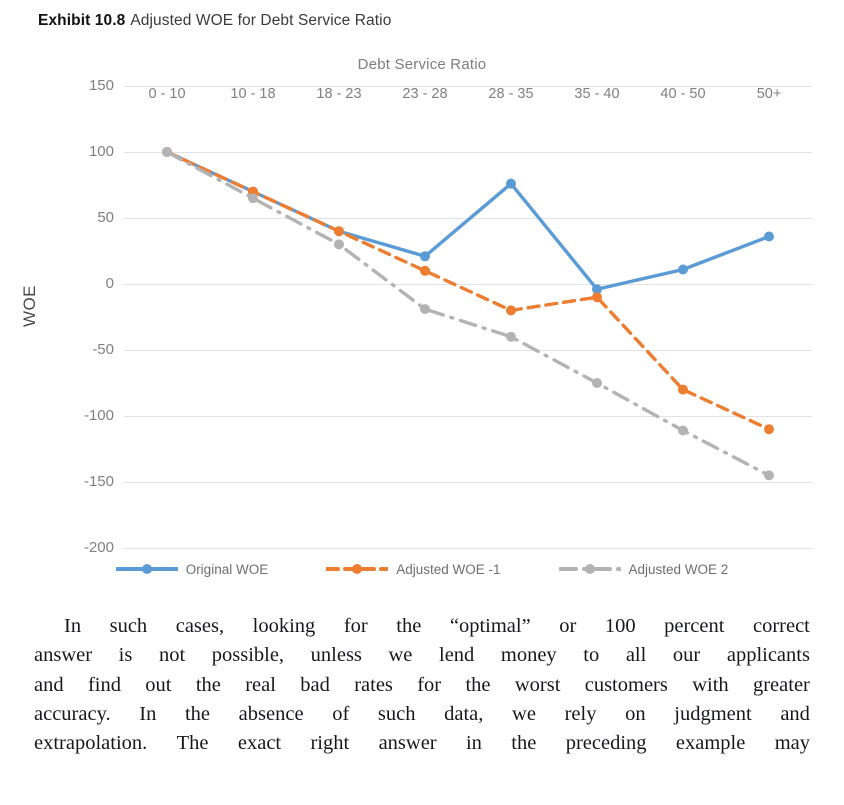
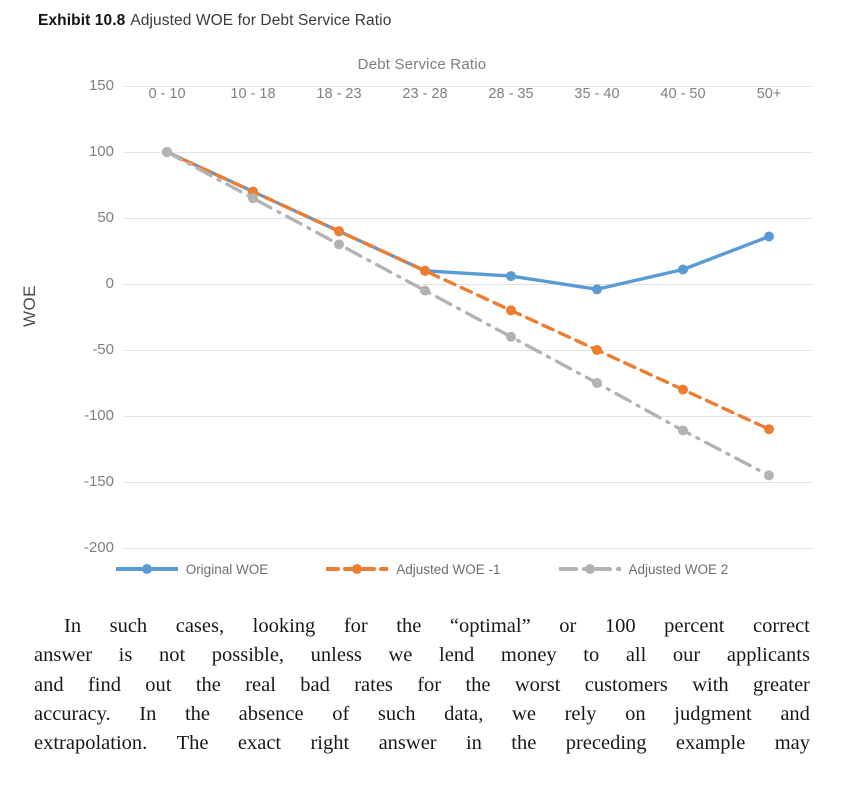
Original WOE/23 - 28: 21 -> 10
Adjusted WOE 2/23 - 28: -19 -> -5
Original WOE/28 - 35: 76 -> 6
Adjusted WOE -1/35 - 40: -10 -> -50
